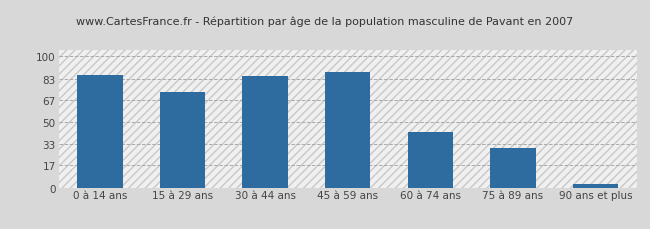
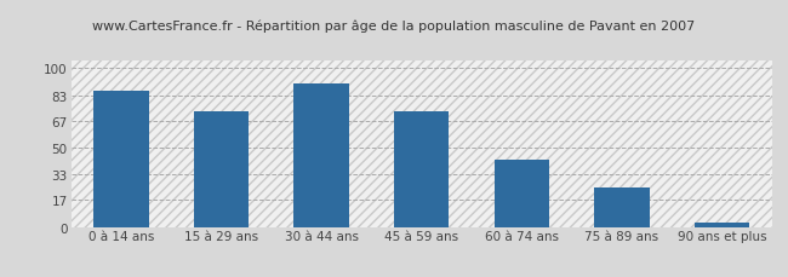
30 à 44 ans: 85 -> 90
45 à 59 ans: 88 -> 73
75 à 89 ans: 30 -> 25
